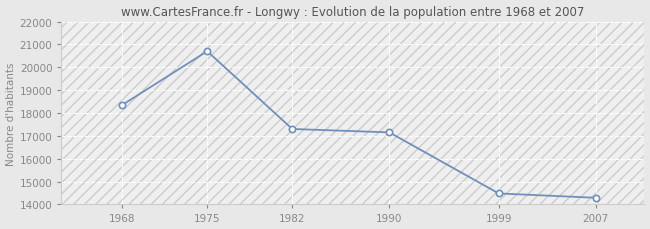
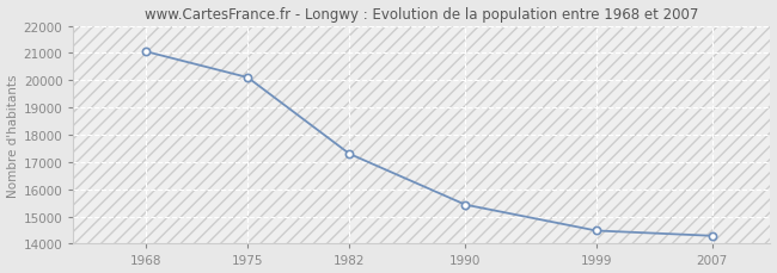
1968: 18350 -> 21050
1975: 20700 -> 20100
1990: 17150 -> 15430
